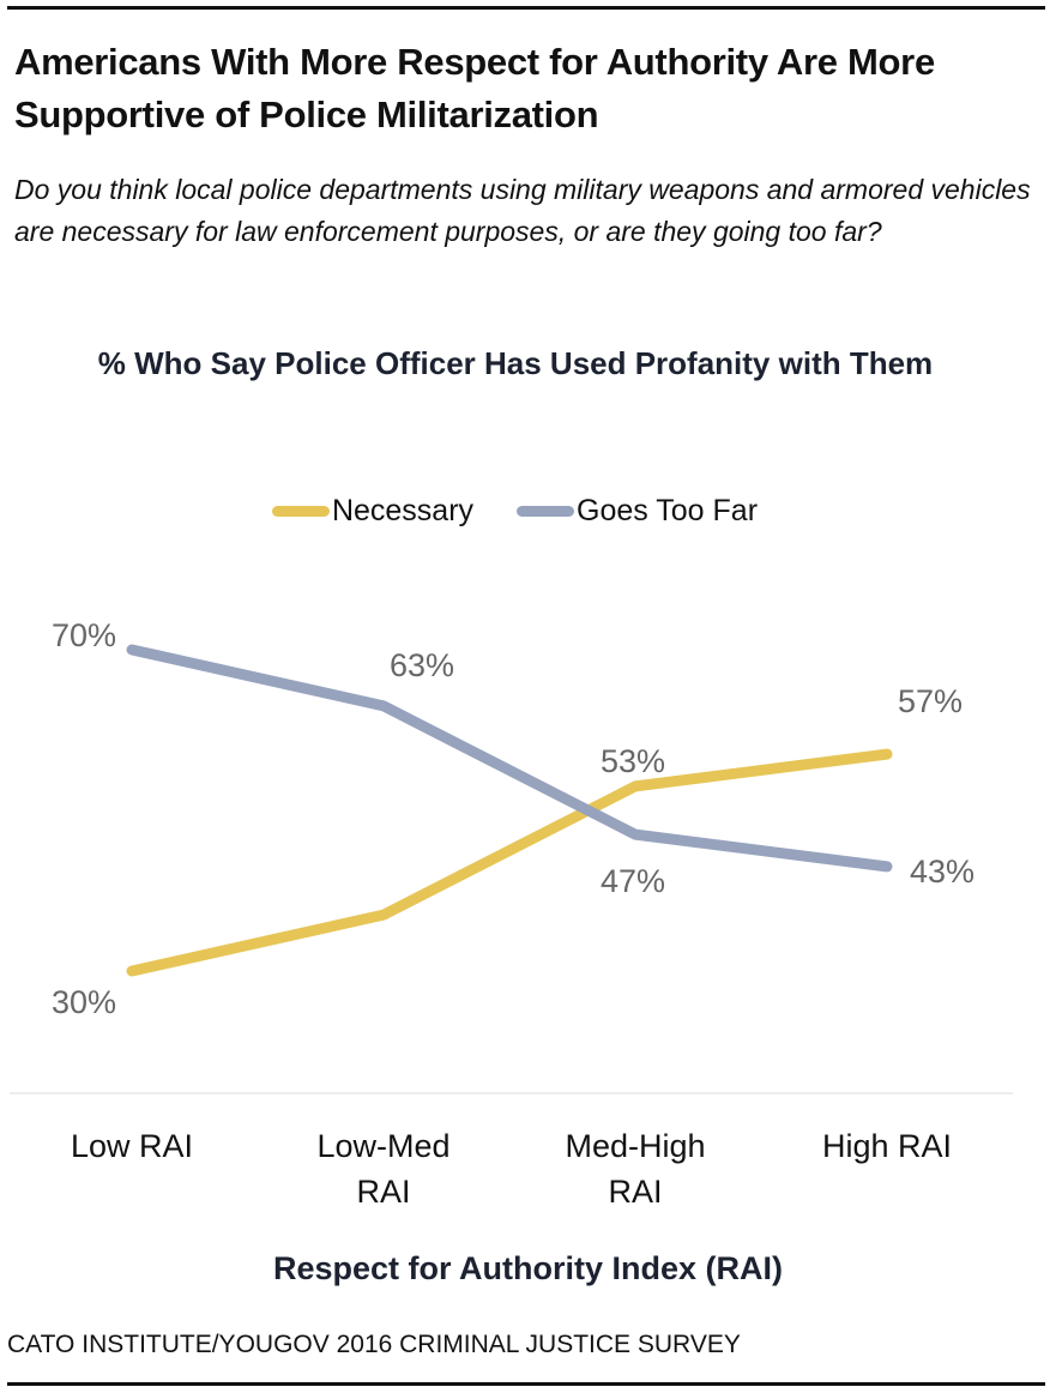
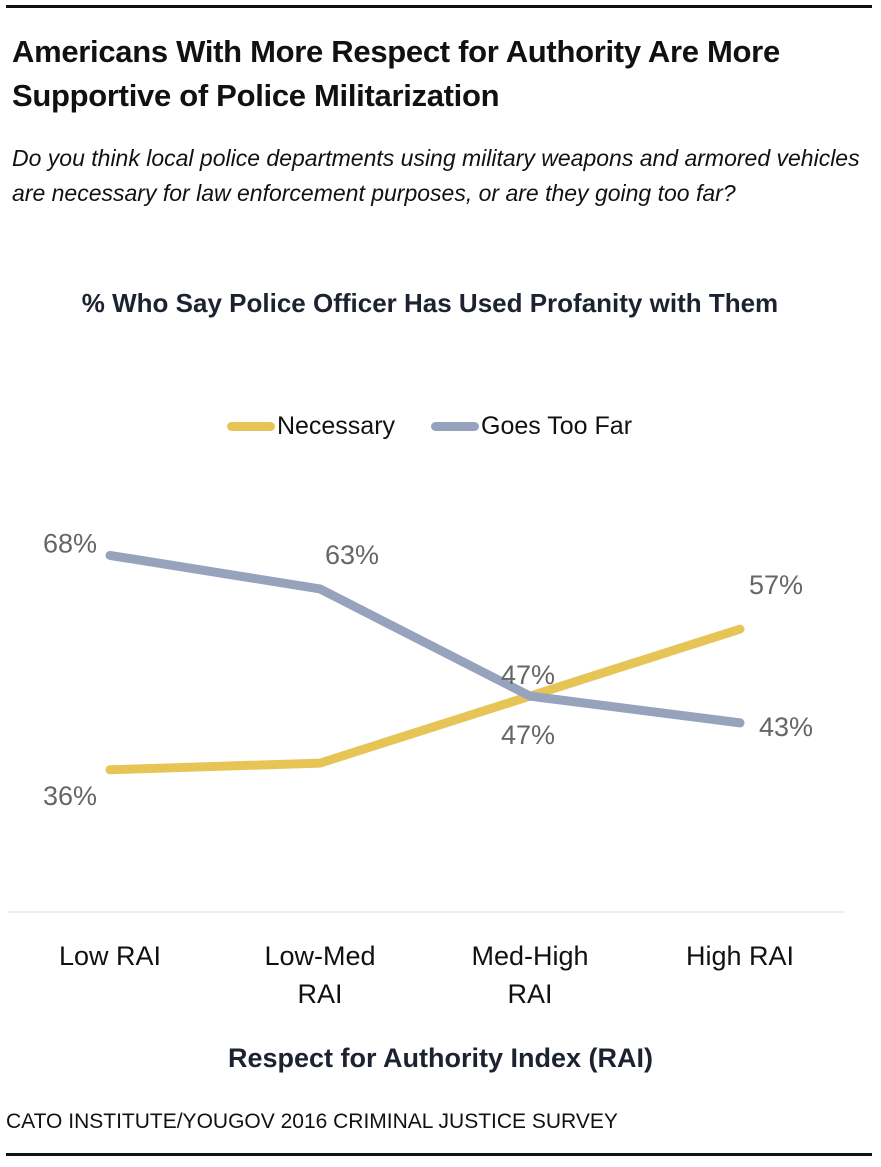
Necessary/Low RAI: 30% -> 36%
Goes Too Far/Low RAI: 70% -> 68%
Necessary/Med-High RAI: 53% -> 47%
